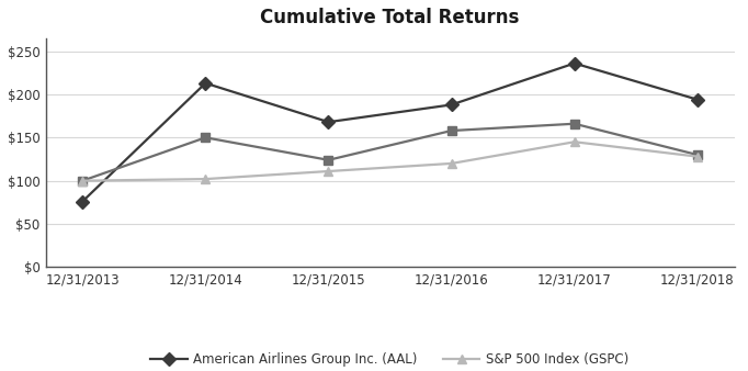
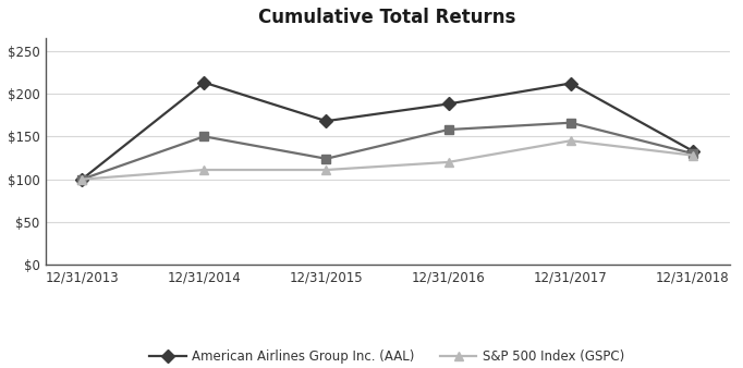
American Airlines Group Inc. (AAL)/12/31/2013: $76 -> $100
S&P 500 Index (GSPC)/12/31/2014: $102 -> $111
American Airlines Group Inc. (AAL)/12/31/2017: $236 -> $212
American Airlines Group Inc. (AAL)/12/31/2018: $194 -> $133
